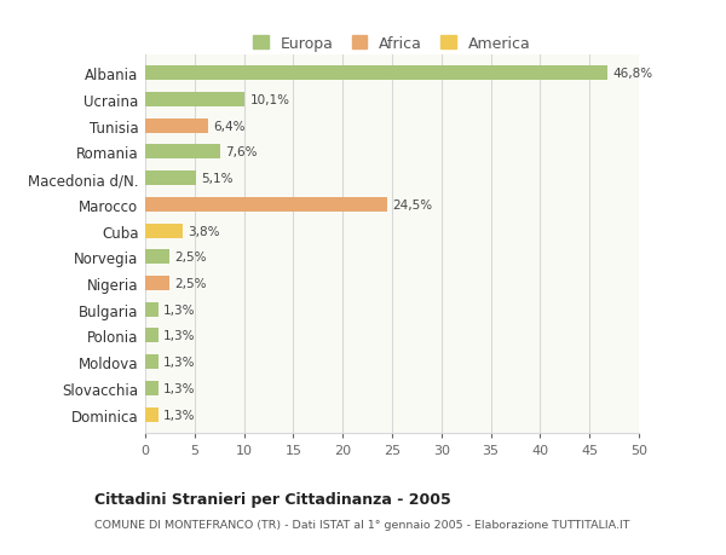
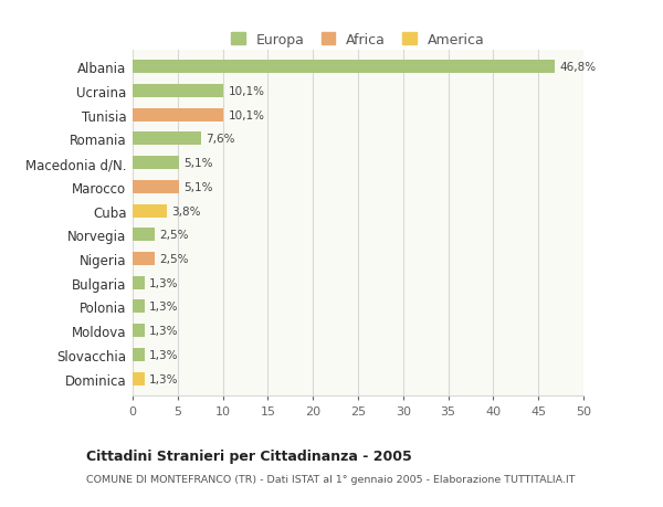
Tunisia: 6,4% -> 10,1%
Marocco: 24,5% -> 5,1%
